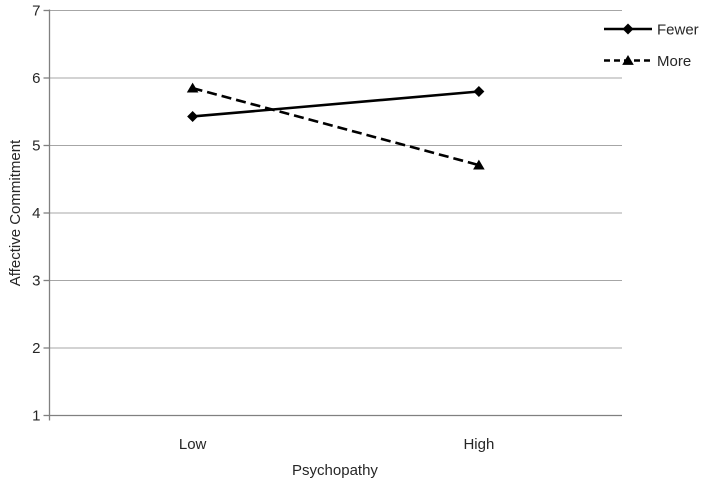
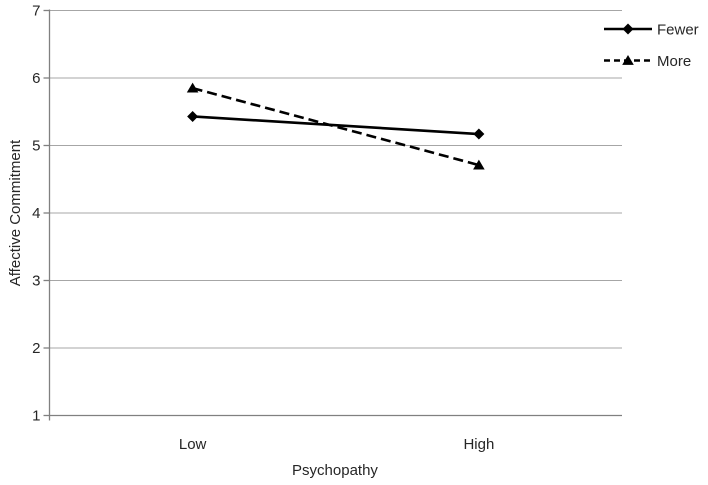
Fewer/High: 5.8 -> 5.2
